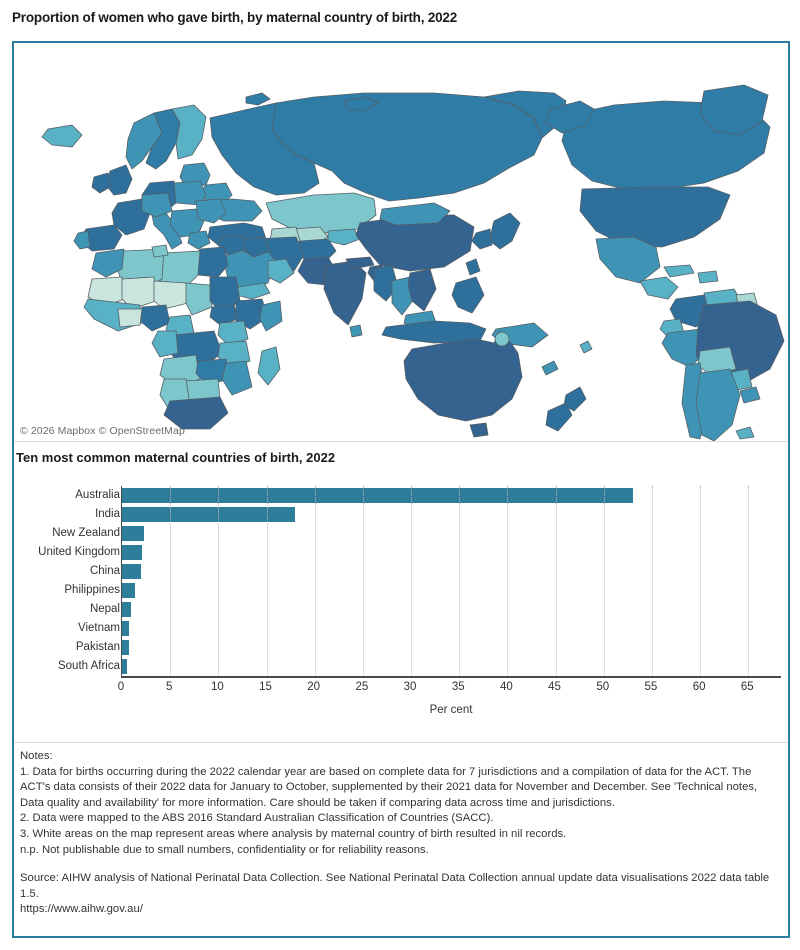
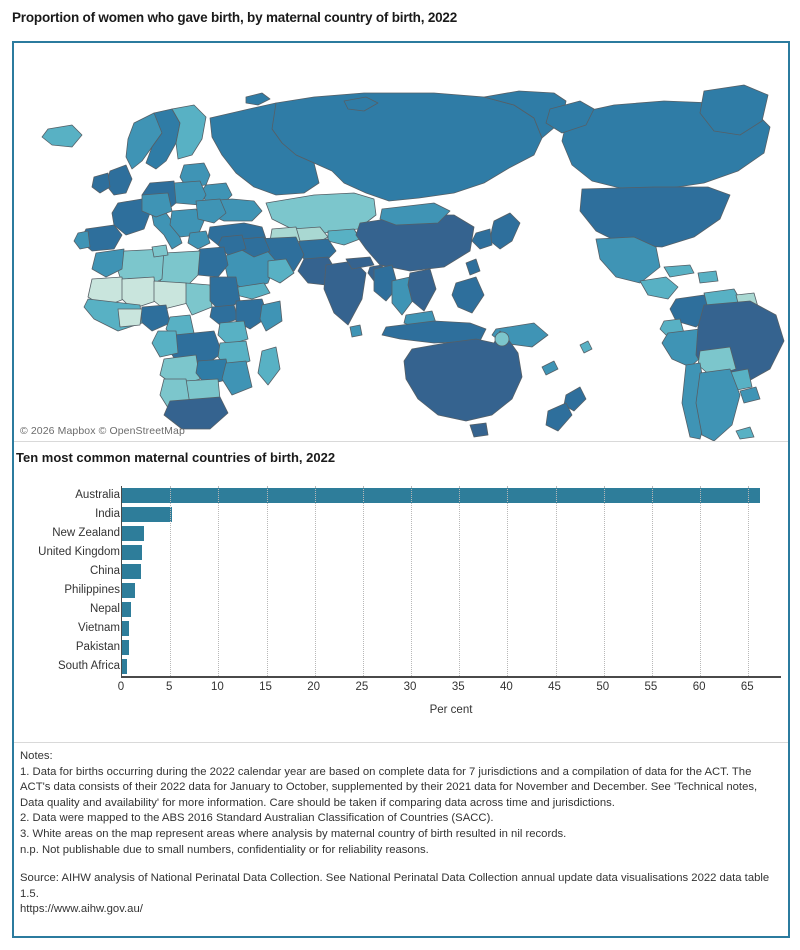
Australia: 53 -> 66
India: 18 -> 5
